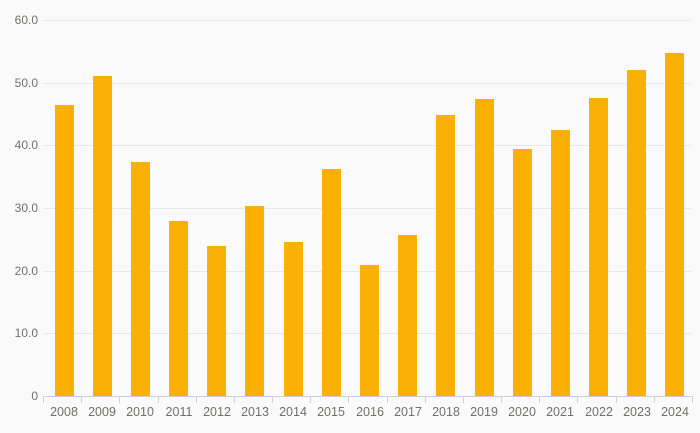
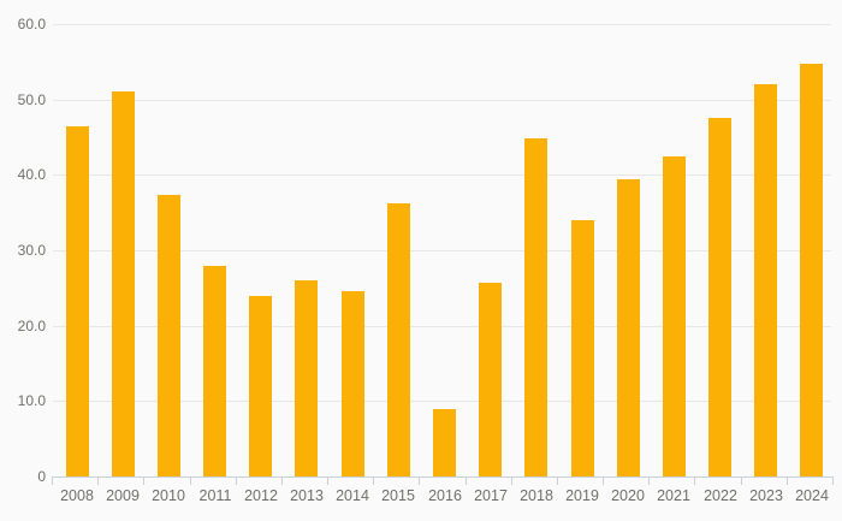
2013: 30 -> 26
2016: 21 -> 9
2019: 47 -> 34
